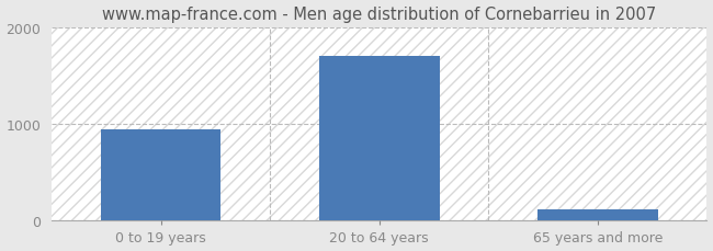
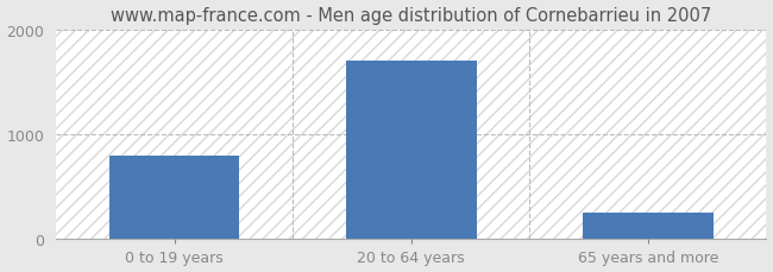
0 to 19 years: 940 -> 800
65 years and more: 120 -> 250
